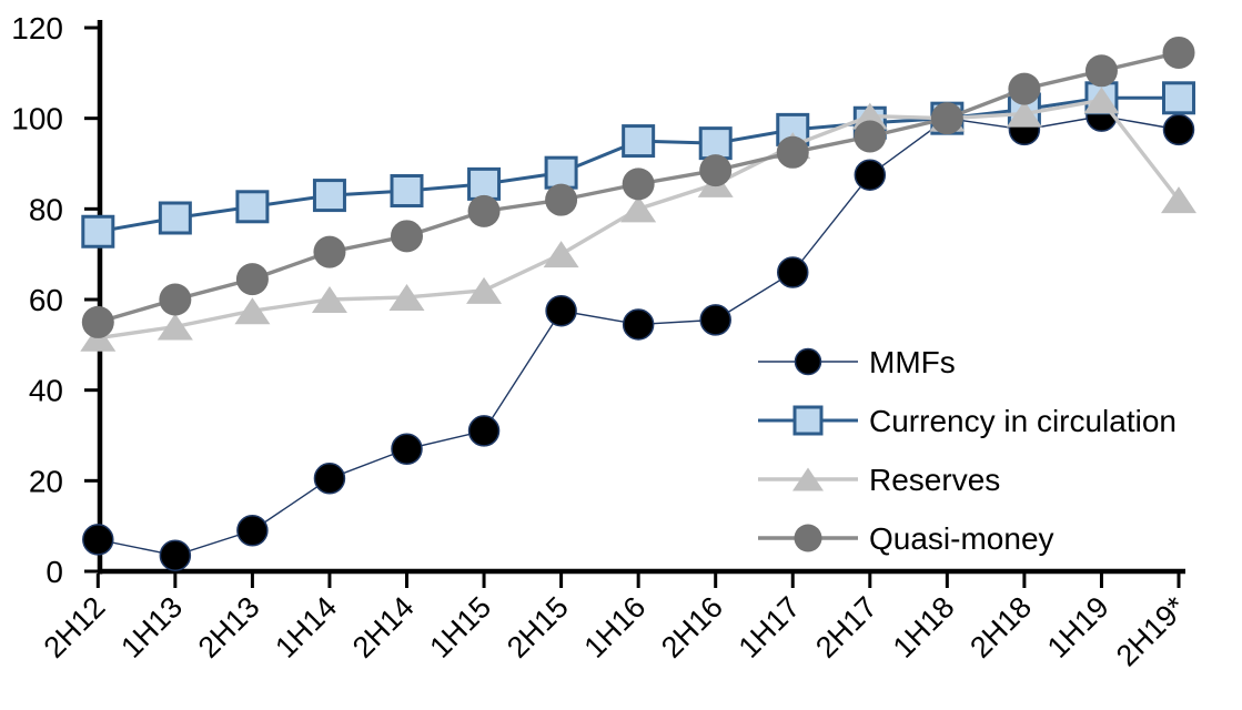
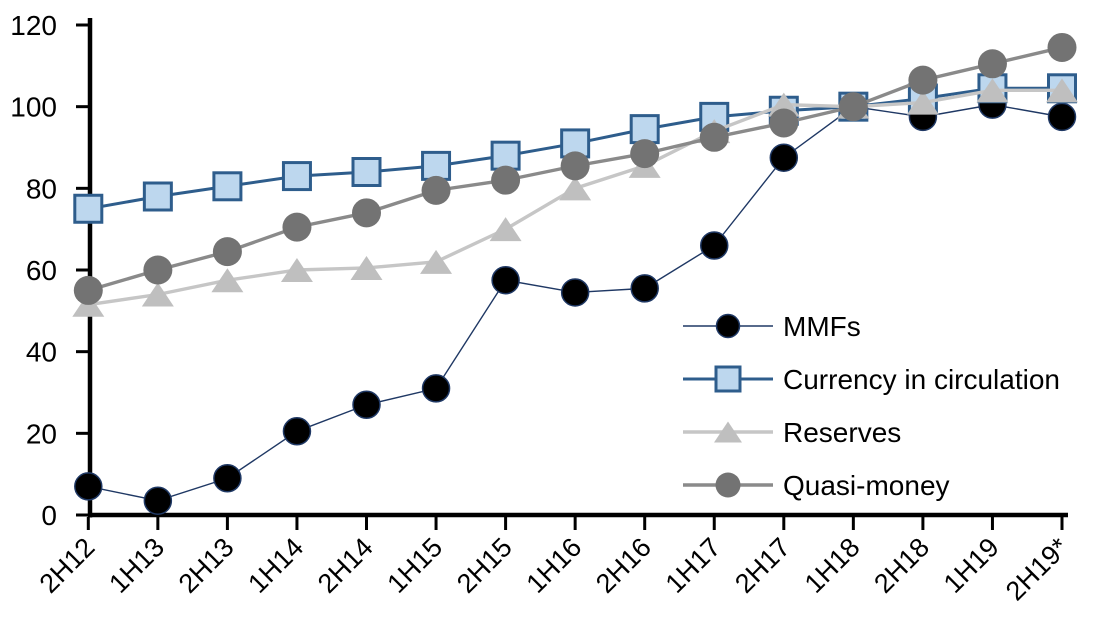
Currency in circulation/1H16: 95 -> 91
Reserves/2H19*: 82 -> 104
